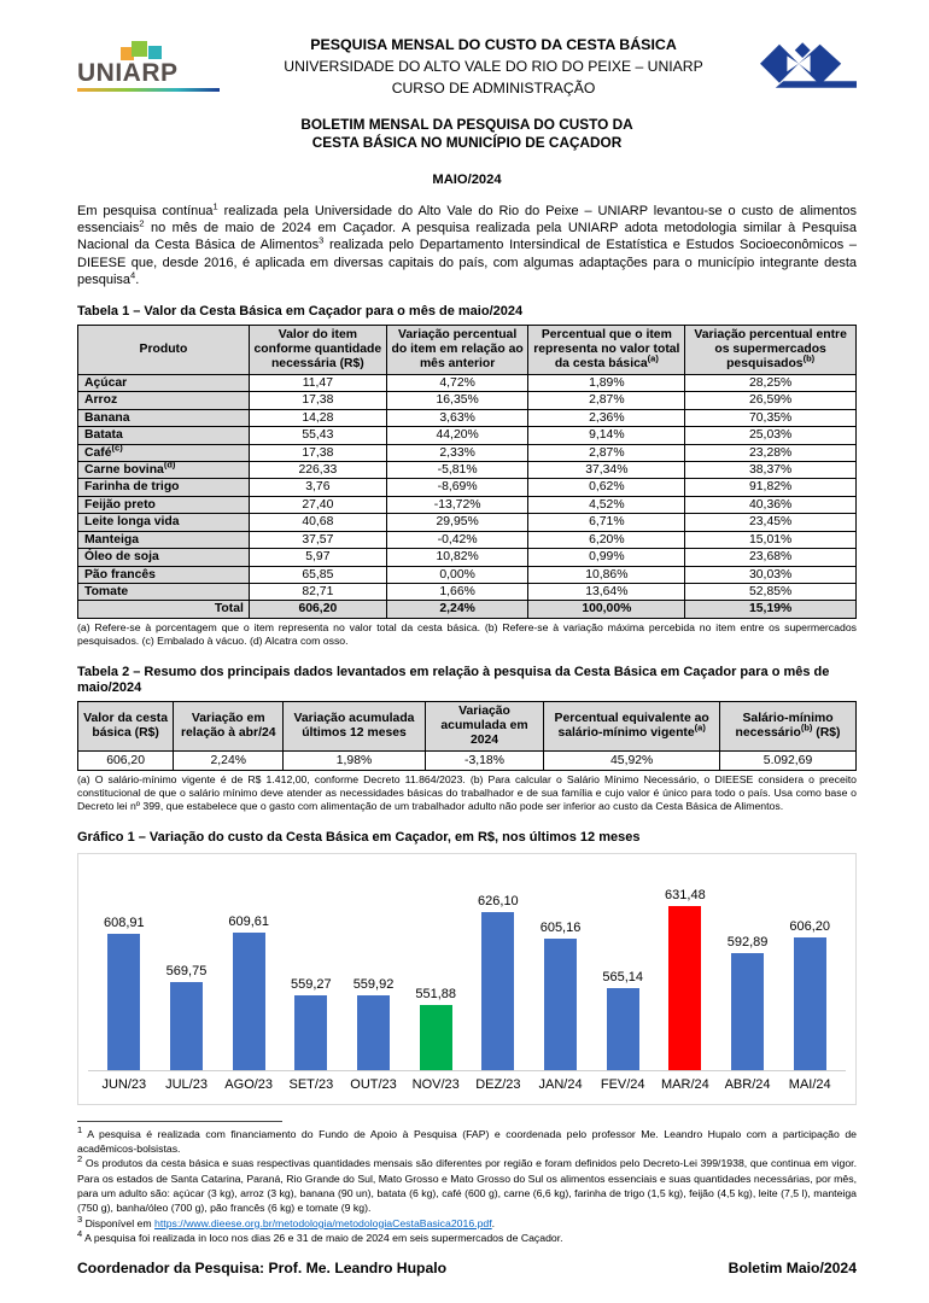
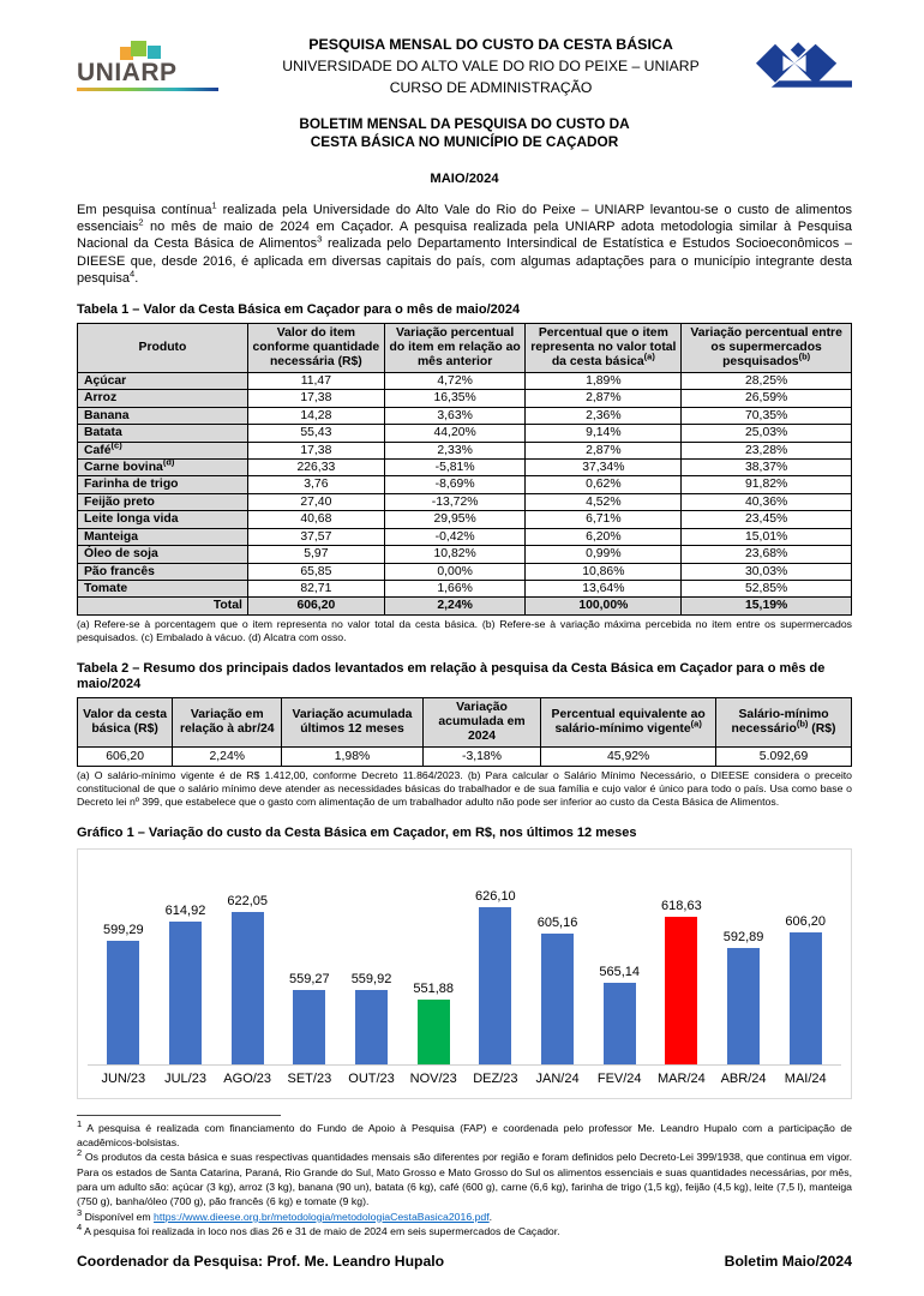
JUN/23: 608,91 -> 599,29
JUL/23: 569,75 -> 614,92
AGO/23: 609,61 -> 622,05
MAR/24: 631,48 -> 618,63
